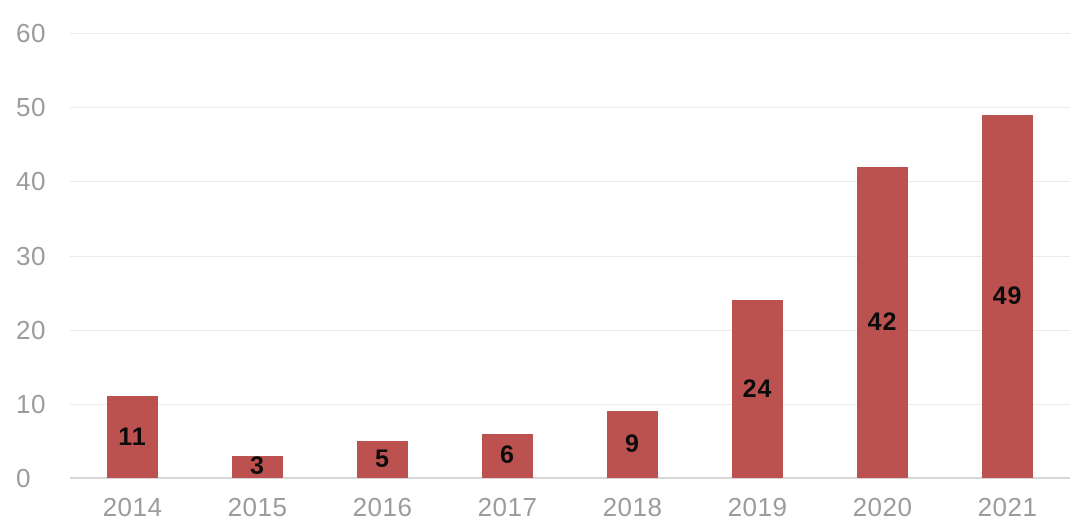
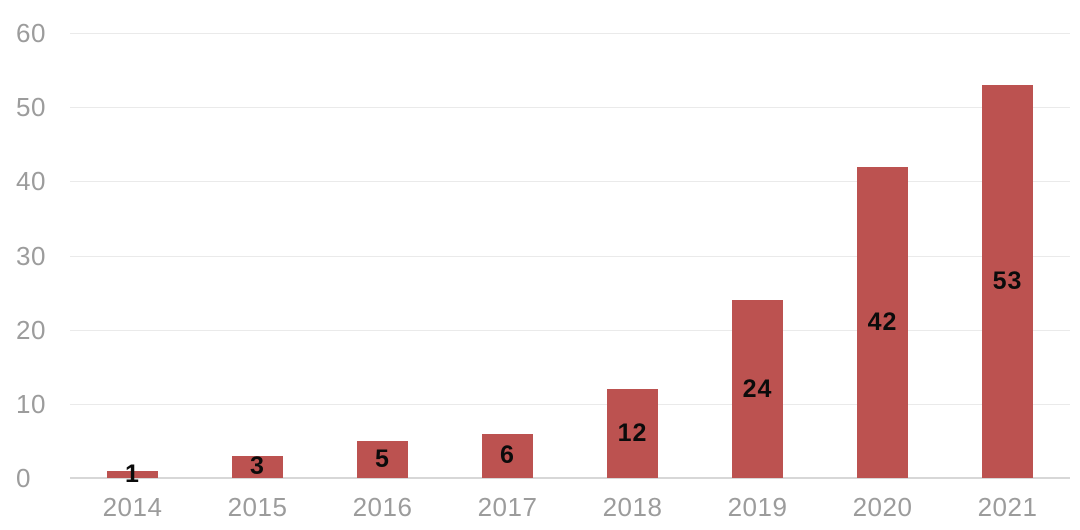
2014: 11 -> 1
2018: 9 -> 12
2021: 49 -> 53
